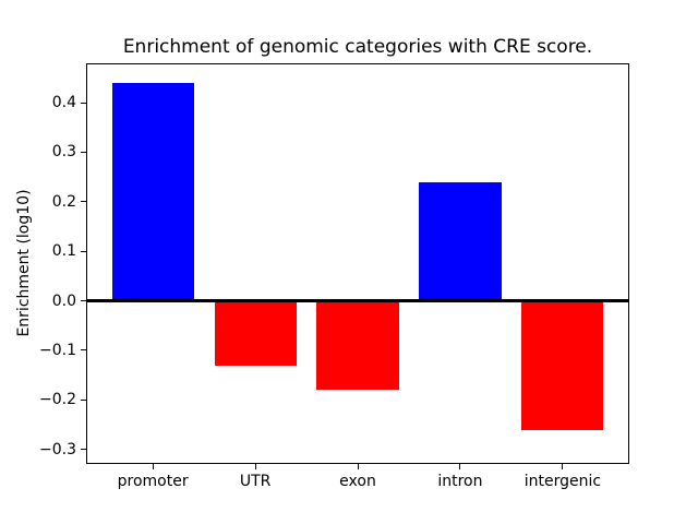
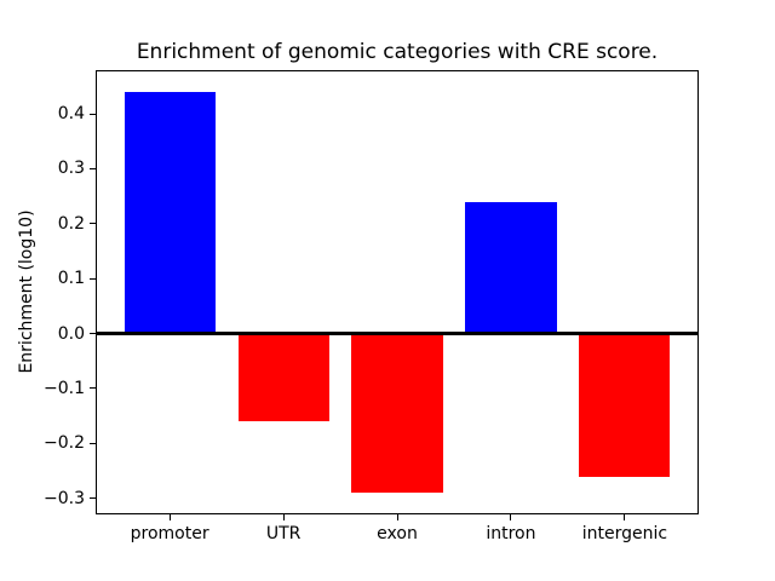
UTR: -0.13 -> -0.16
exon: -0.18 -> -0.29
